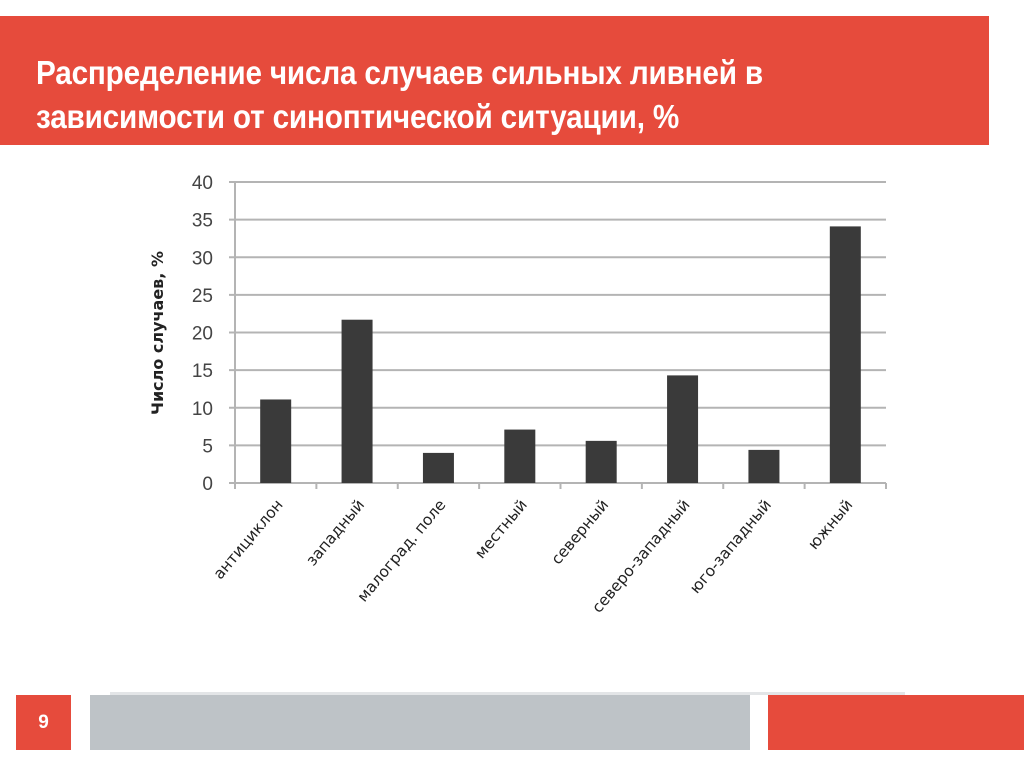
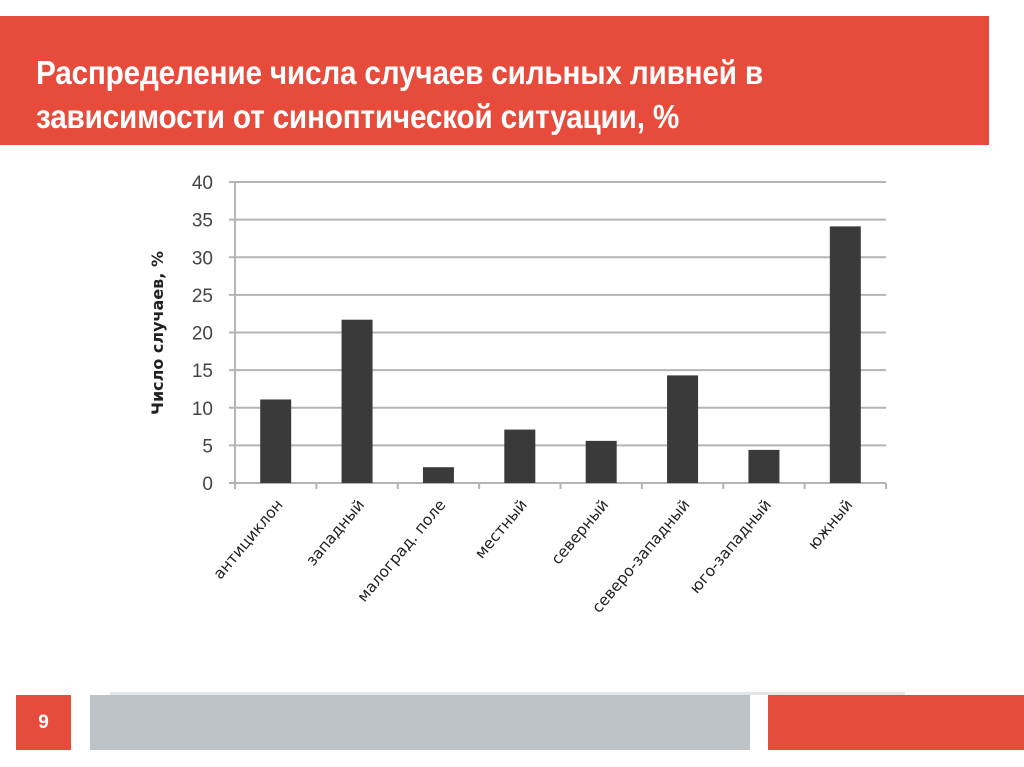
малоград. поле: 4 -> 2
